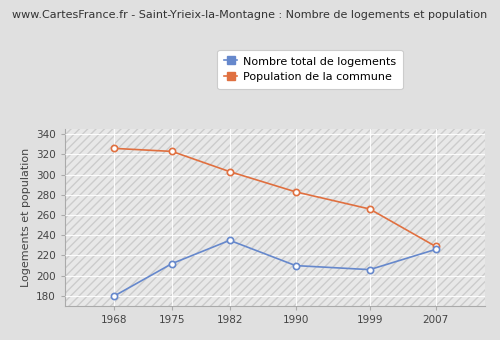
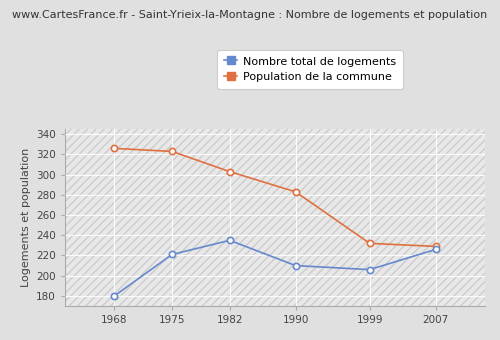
Nombre total de logements/1975: 212 -> 221
Population de la commune/1999: 266 -> 232
